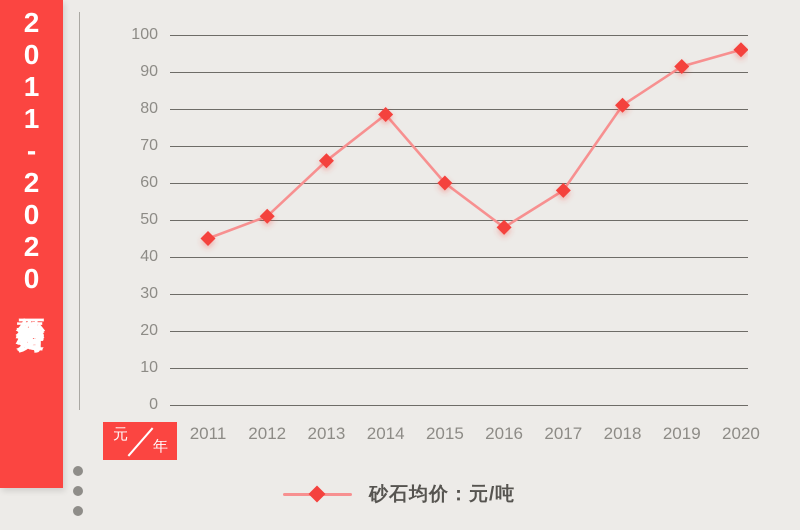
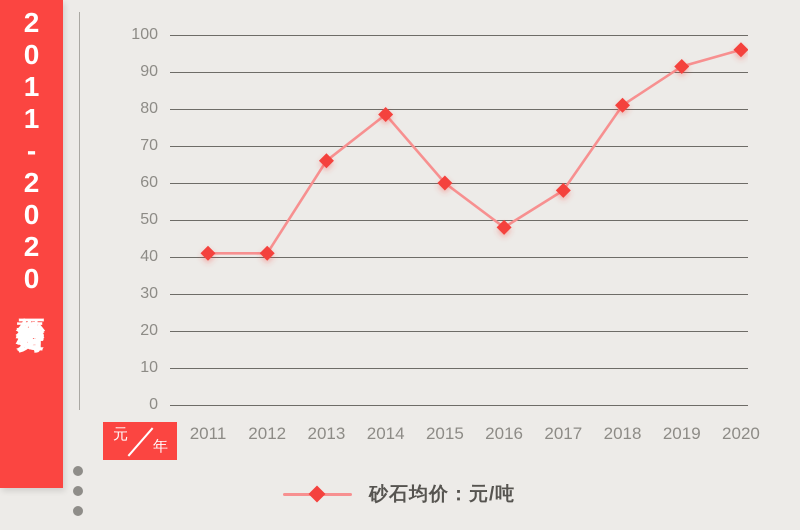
2011: 45 -> 41
2012: 51 -> 41
